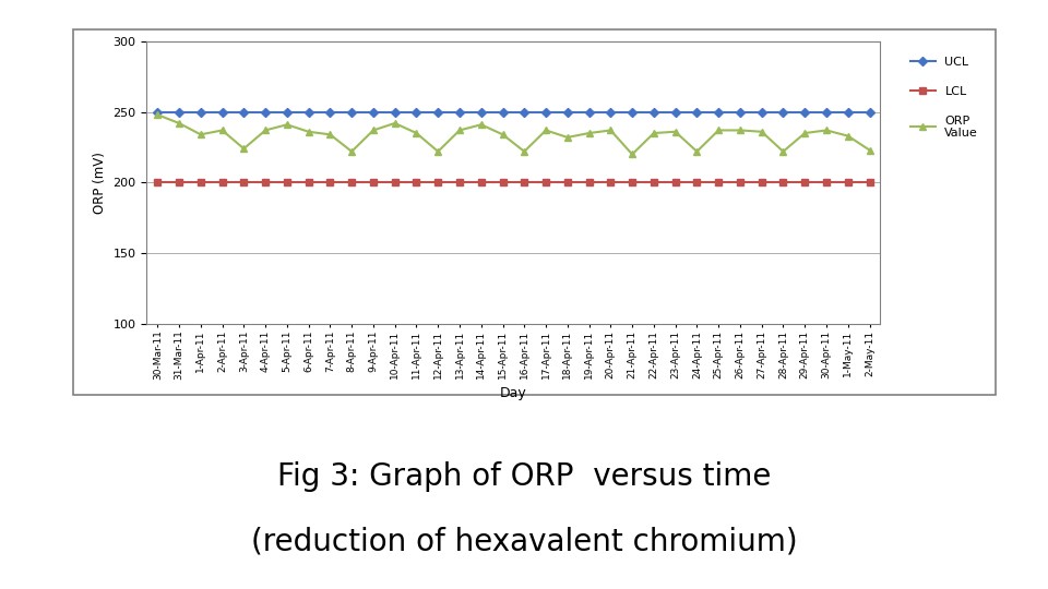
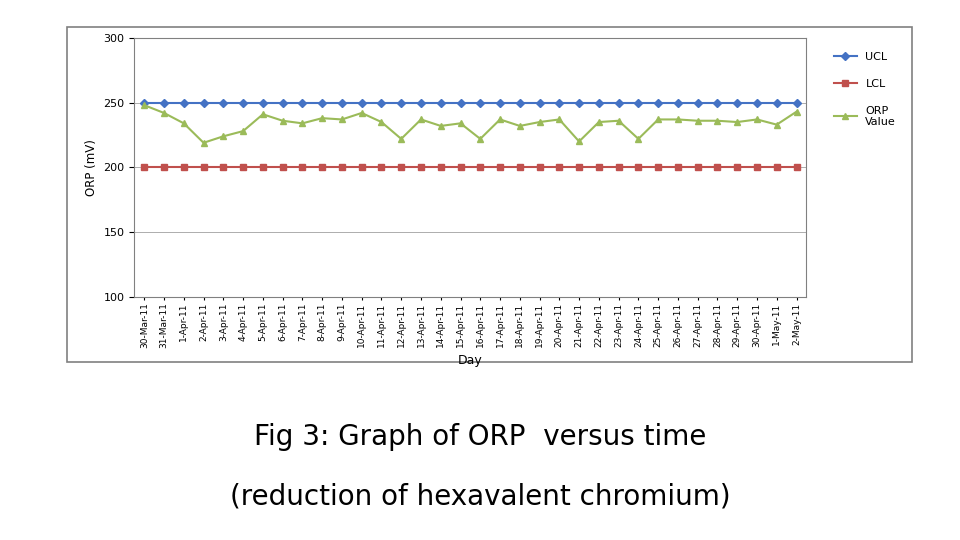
ORP Value/2-Apr-11: 237 -> 219
ORP Value/4-Apr-11: 237 -> 228
ORP Value/8-Apr-11: 222 -> 238
ORP Value/14-Apr-11: 241 -> 232
ORP Value/28-Apr-11: 222 -> 236
ORP Value/2-May-11: 223 -> 243
